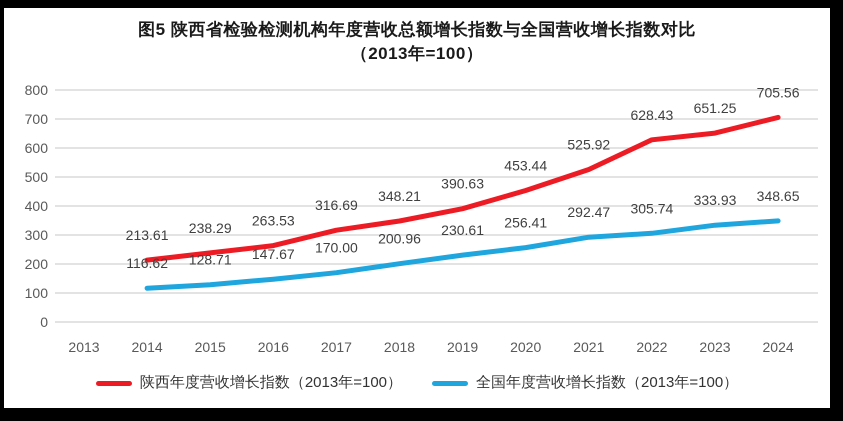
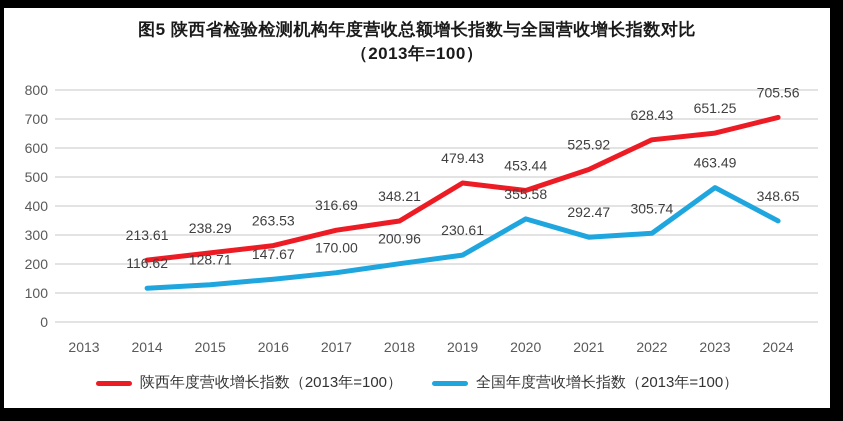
陕西年度营收增长指数（2013年=100）/2019: 390.63 -> 479.43
全国年度营收增长指数（2013年=100）/2020: 256.41 -> 355.58
全国年度营收增长指数（2013年=100）/2023: 333.93 -> 463.49
